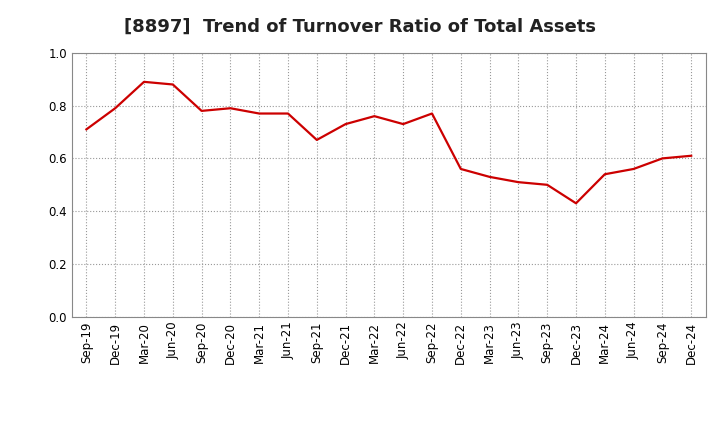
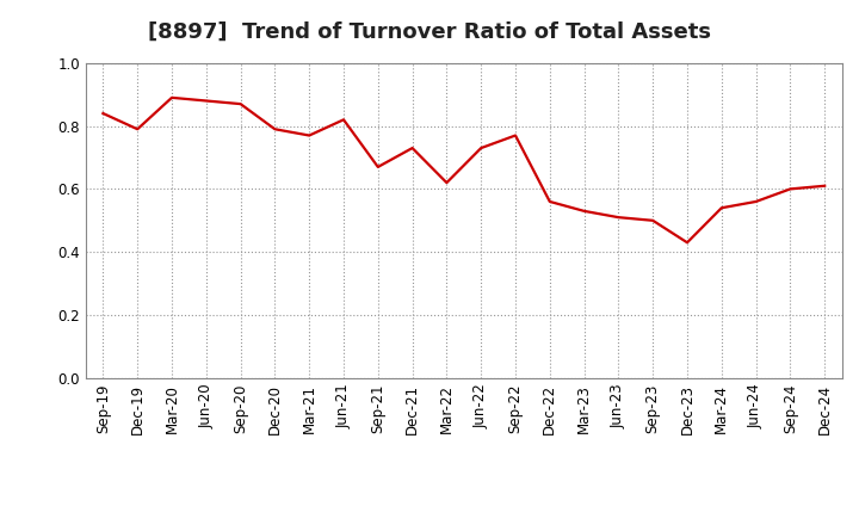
Sep-19: 0.71 -> 0.84
Sep-20: 0.78 -> 0.87
Jun-21: 0.77 -> 0.82
Mar-22: 0.76 -> 0.62
